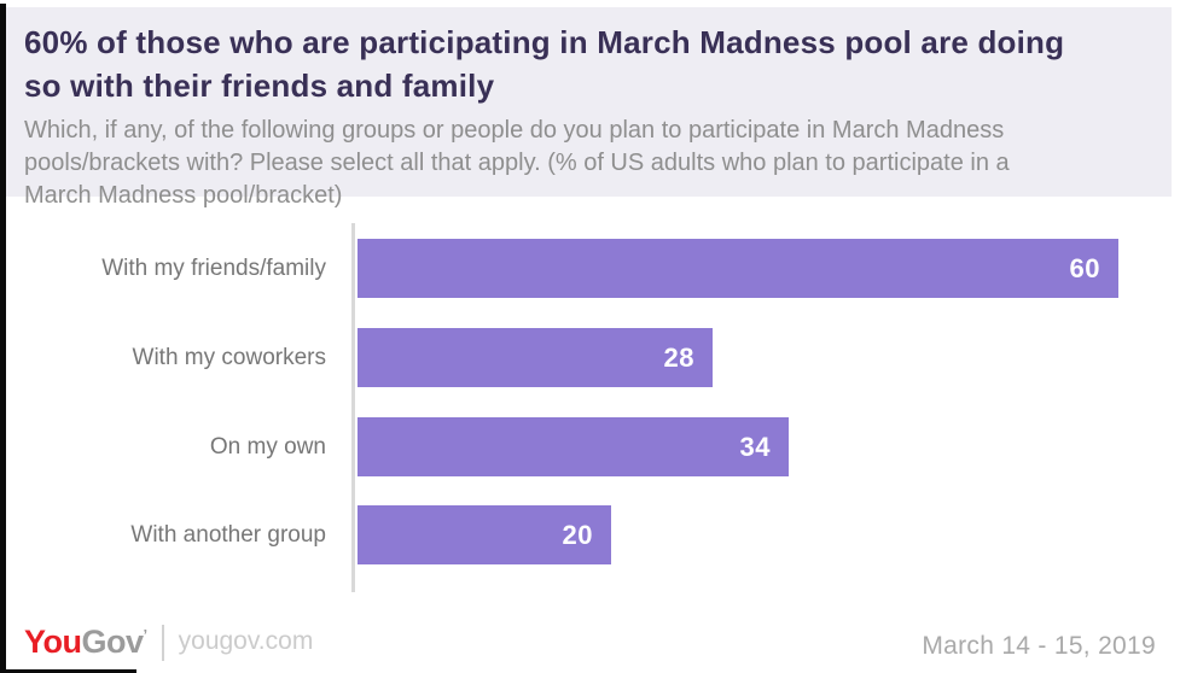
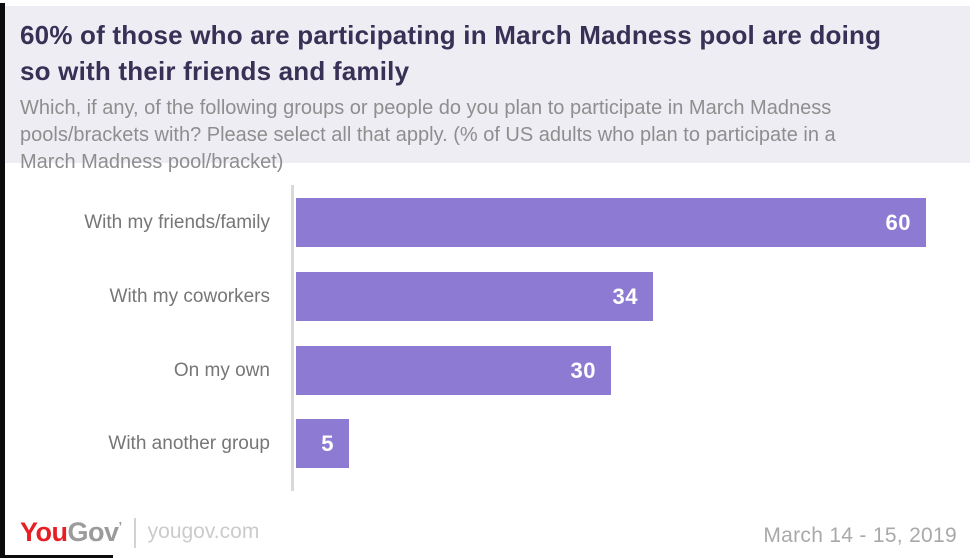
With my coworkers: 28 -> 34
On my own: 34 -> 30
With another group: 20 -> 5
